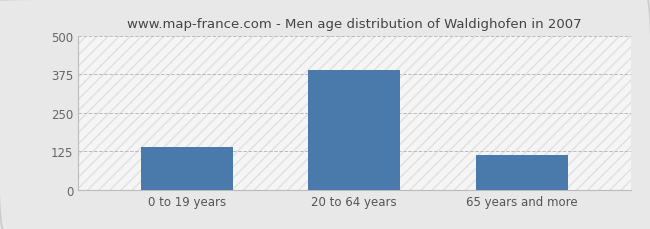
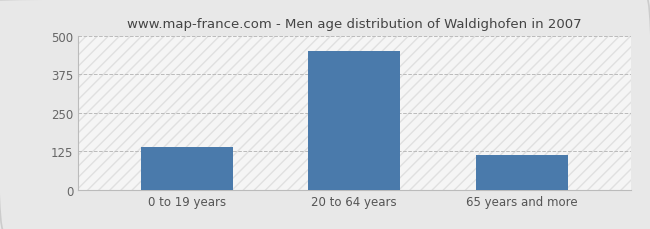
20 to 64 years: 390 -> 450
